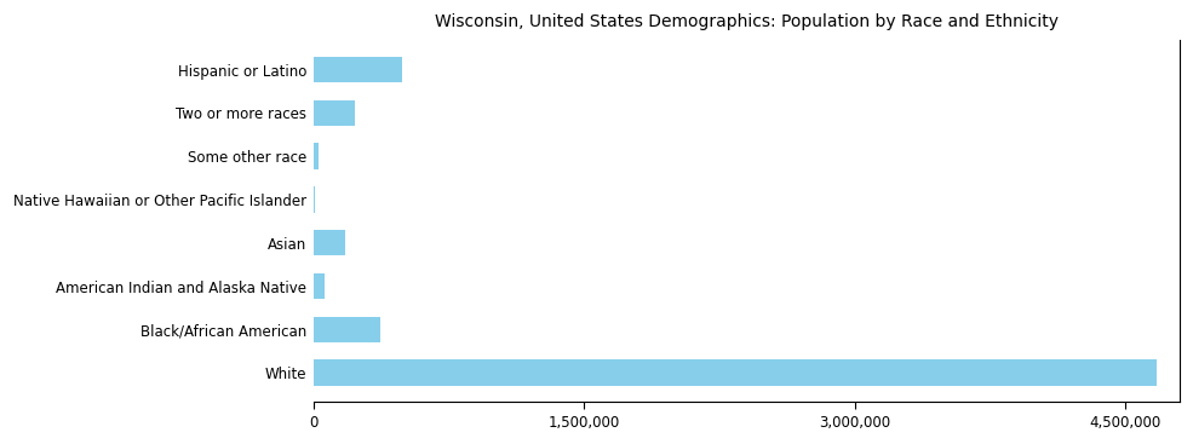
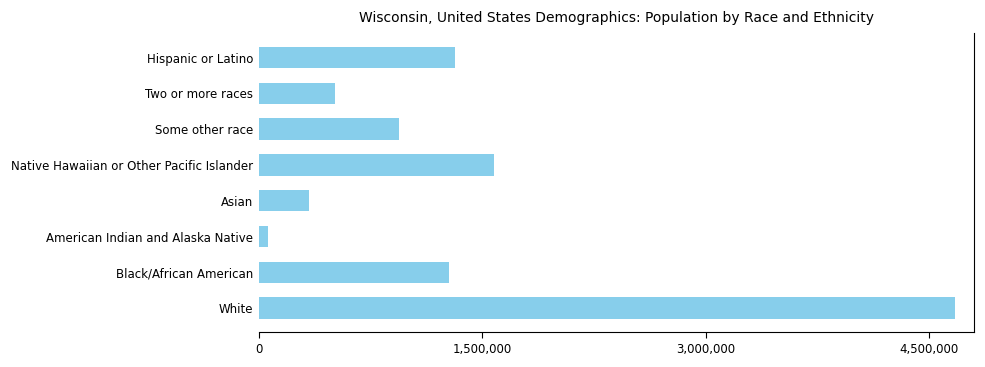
Hispanic or Latino: 490,000 -> 1,320,000
Two or more races: 230,000 -> 510,000
Some other race: 30,000 -> 940,000
Native Hawaiian or Other Pacific Islander: 0 -> 1,580,000
Asian: 180,000 -> 340,000
Black/African American: 370,000 -> 1,280,000
